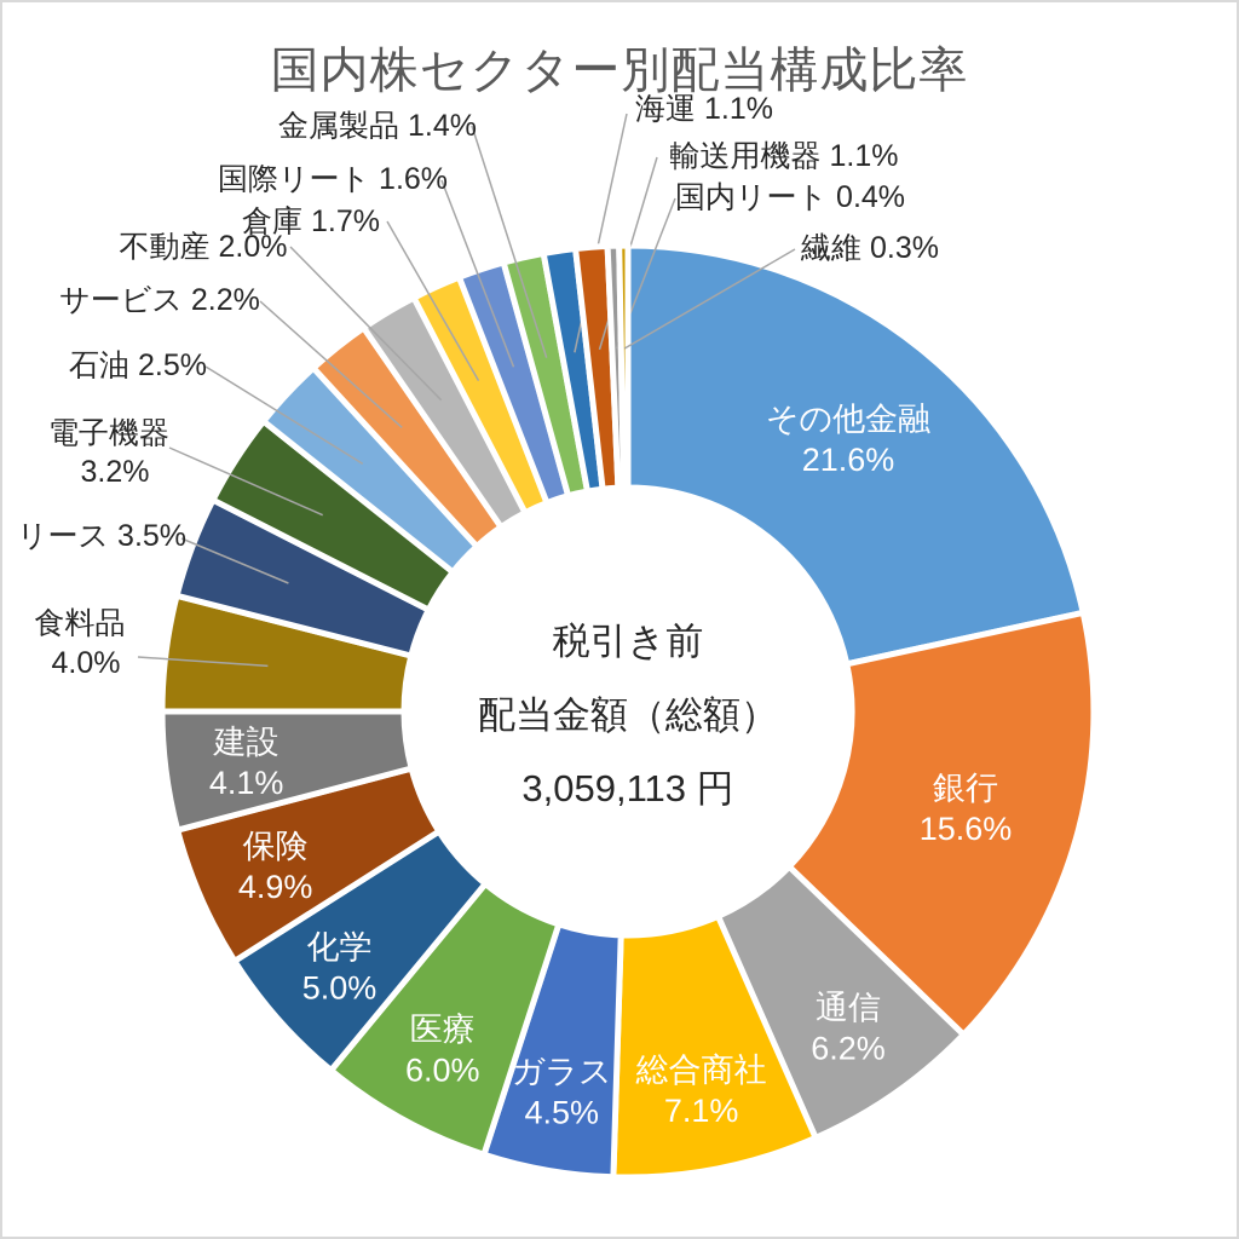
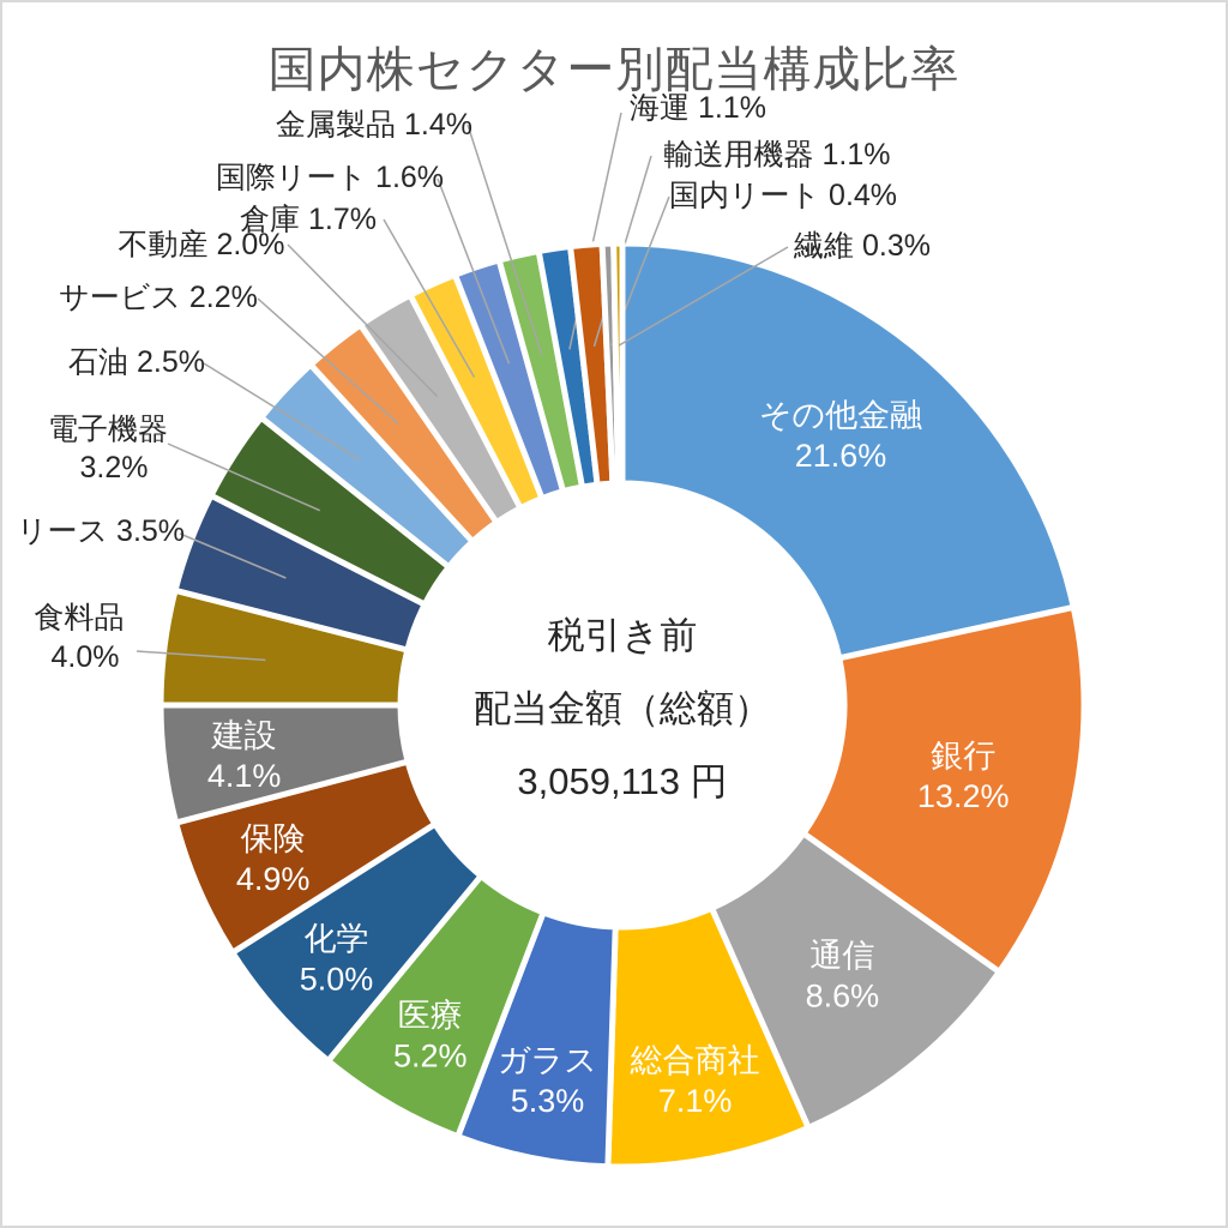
銀行: 15.6% -> 13.2%
通信: 6.2% -> 8.6%
ガラス: 4.5% -> 5.3%
医療: 6.0% -> 5.2%
